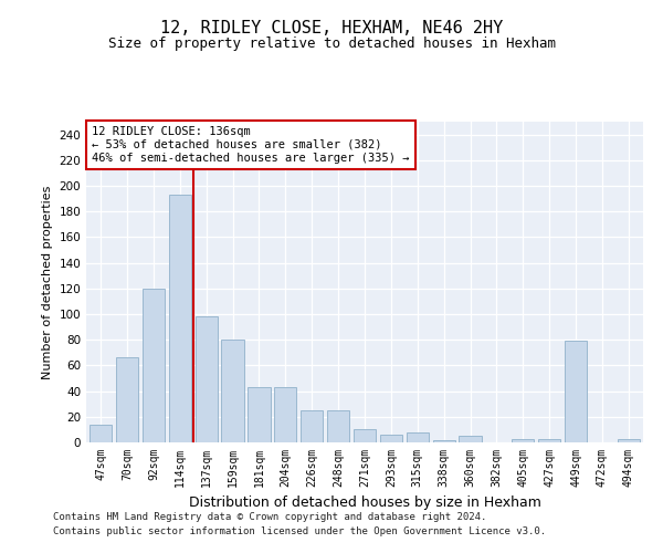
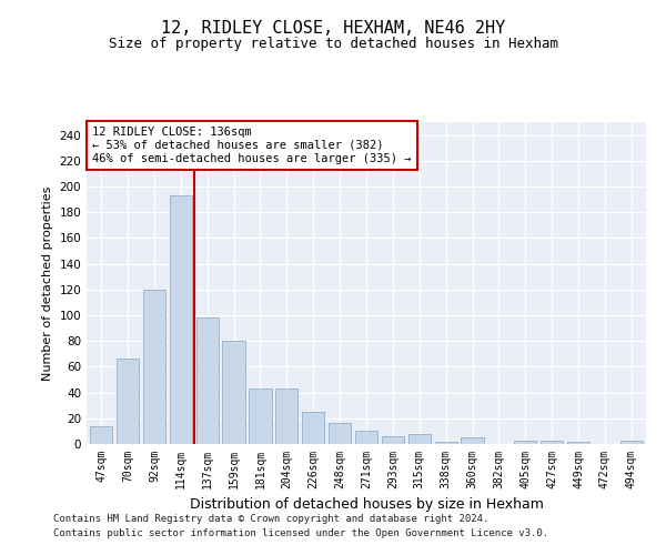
248sqm: 25 -> 16
449sqm: 79 -> 2
